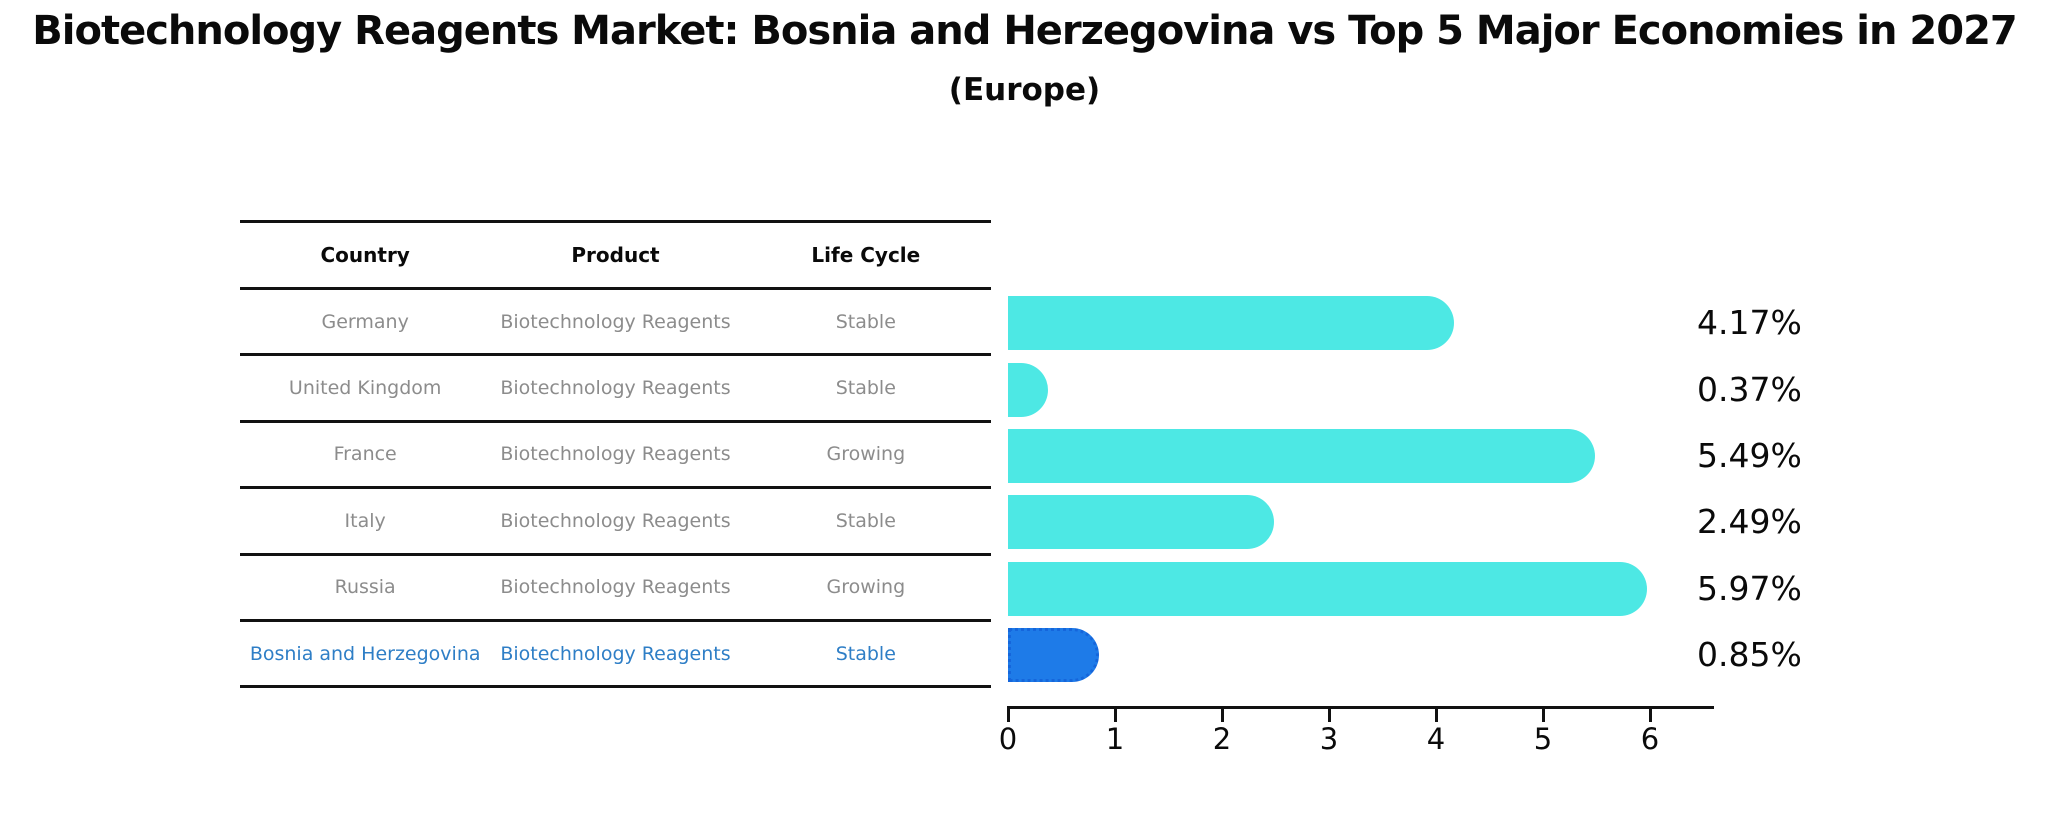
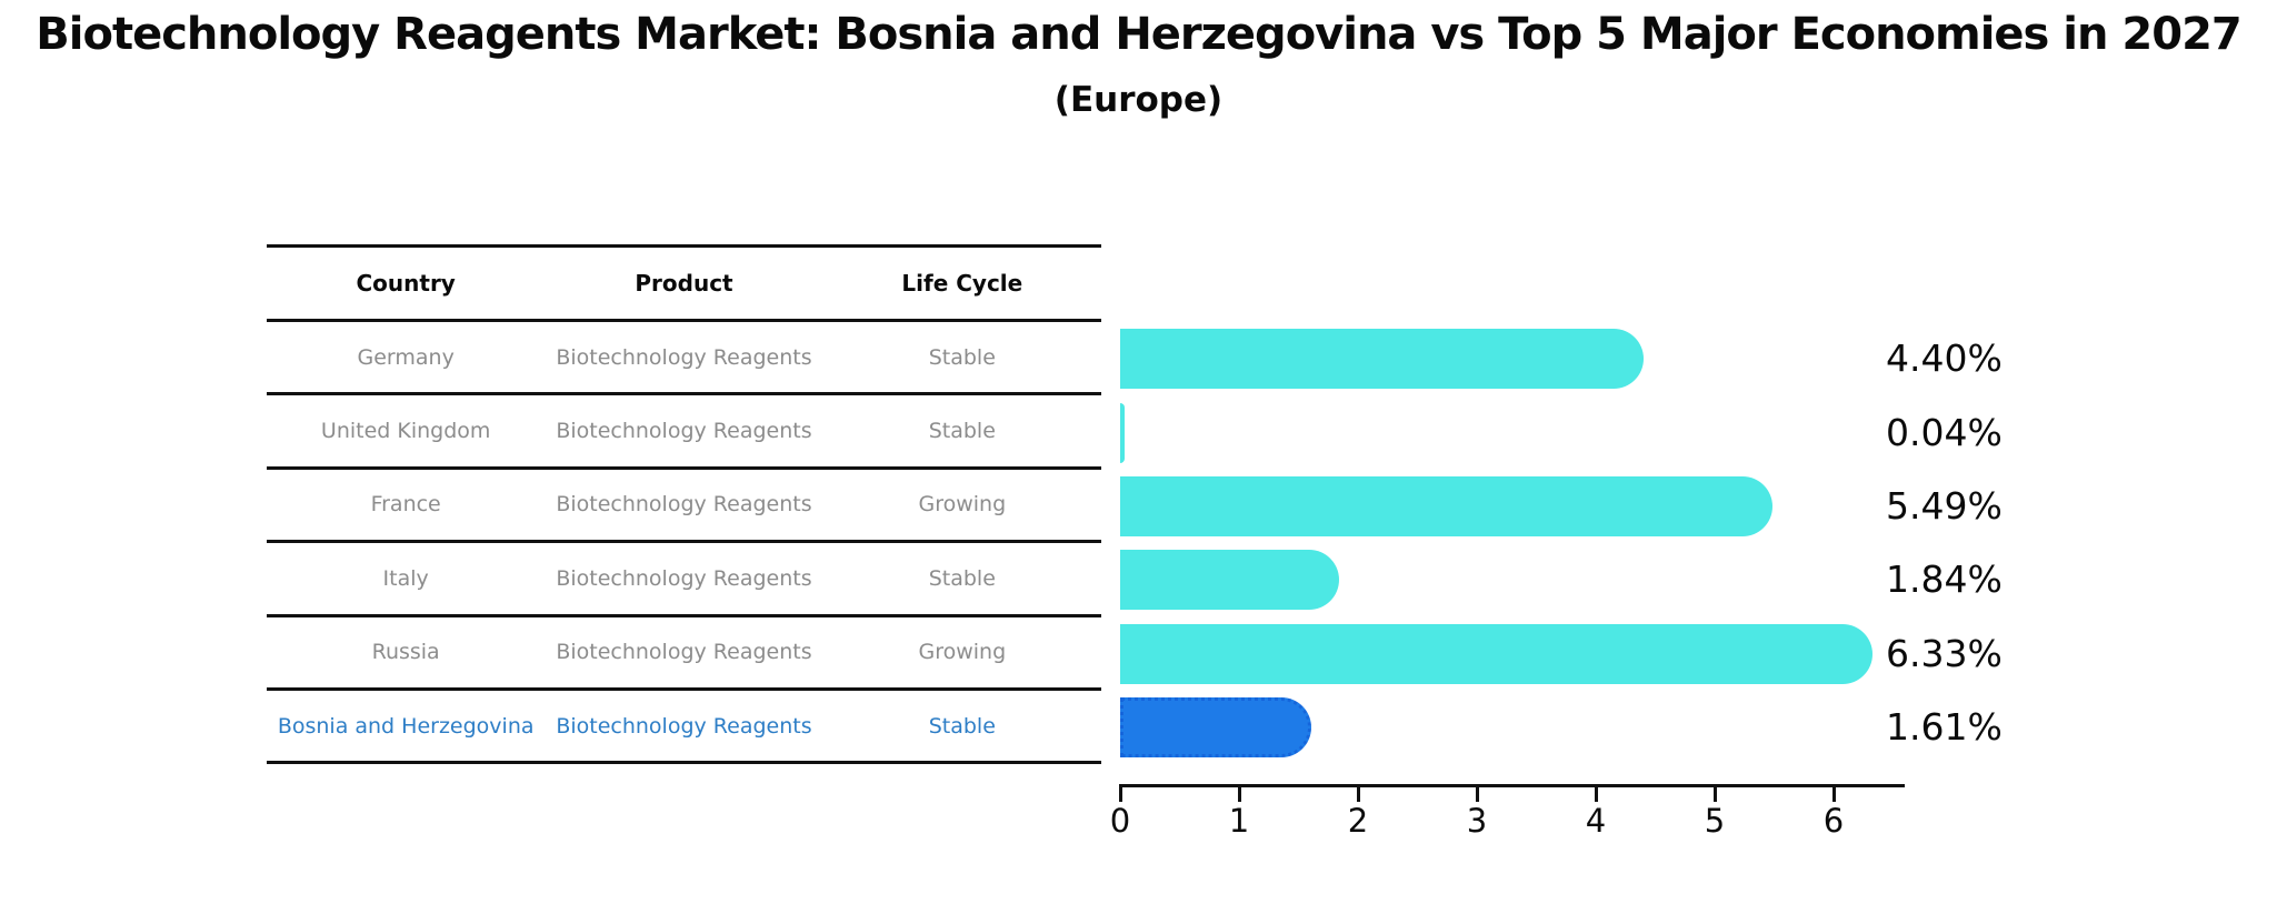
Germany: 4.17% -> 4.40%
United Kingdom: 0.37% -> 0.04%
Italy: 2.49% -> 1.84%
Russia: 5.97% -> 6.33%
Bosnia and Herzegovina: 0.85% -> 1.61%
